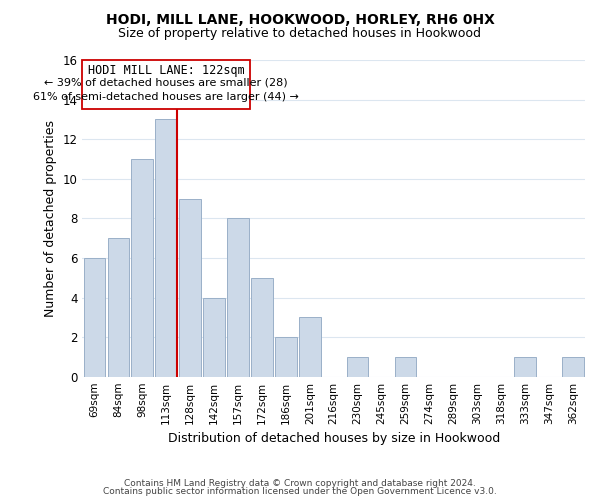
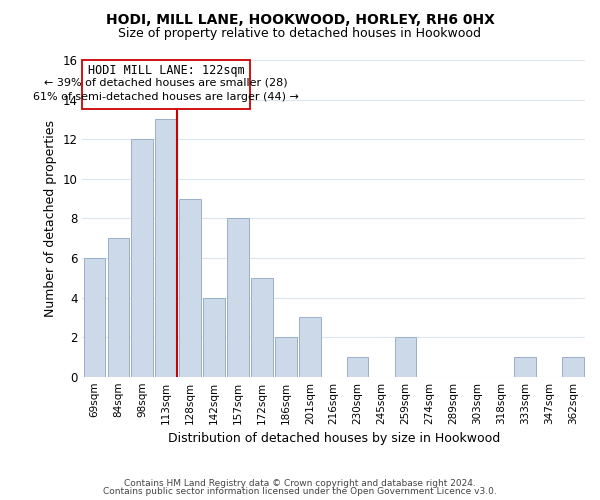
98sqm: 11 -> 12
259sqm: 1 -> 2
